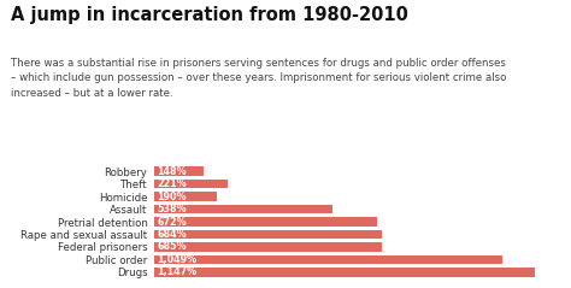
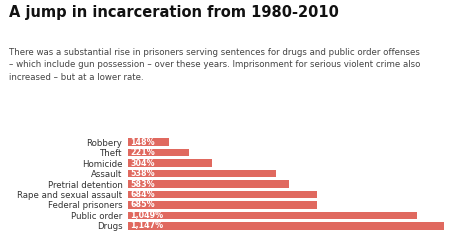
Homicide: 190% -> 304%
Pretrial detention: 672% -> 583%
